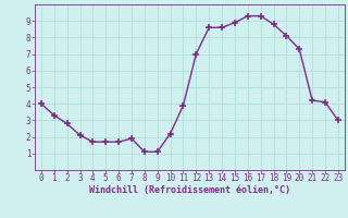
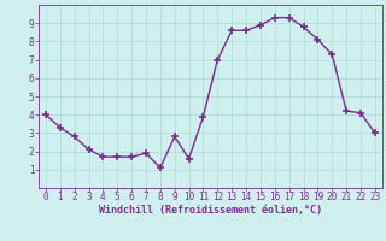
9: 1.1 -> 2.8
10: 2.2 -> 1.6
